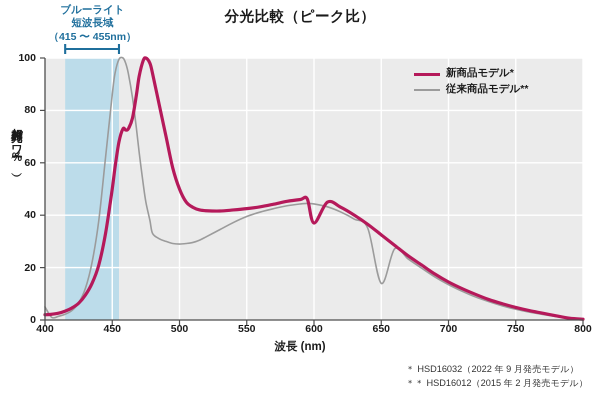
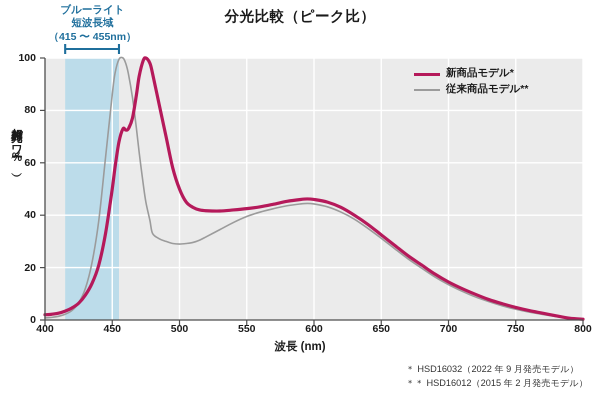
従来商品モデル**/400: 5 -> 1
新商品モデル*/600: 37 -> 46
従来商品モデル**/650: 14 -> 31
